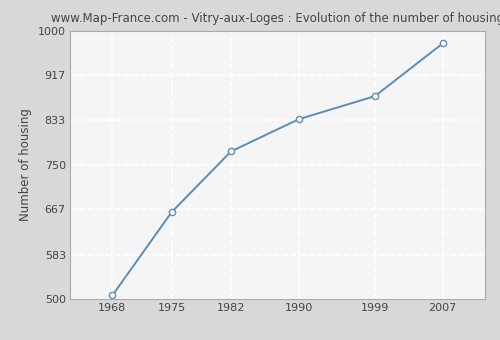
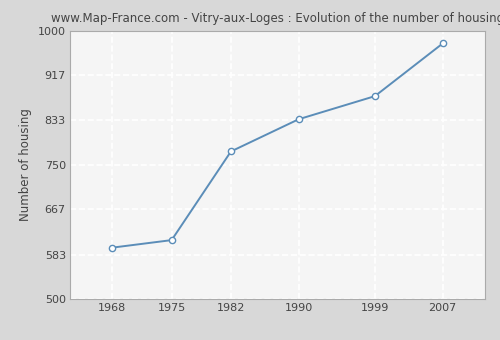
1968: 507 -> 596
1975: 662 -> 610
